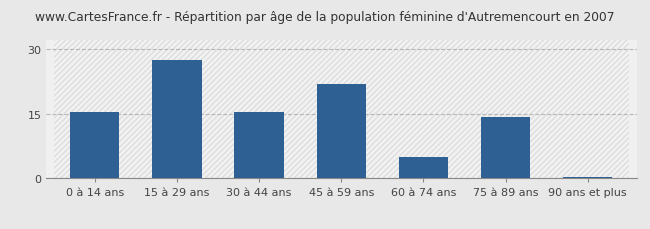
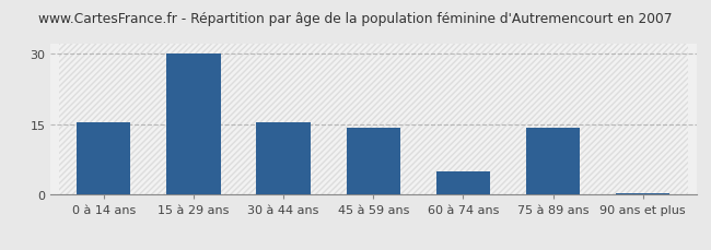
15 à 29 ans: 27.5 -> 30.0
45 à 59 ans: 22.0 -> 14.3
